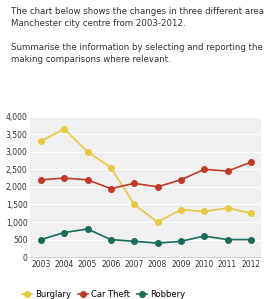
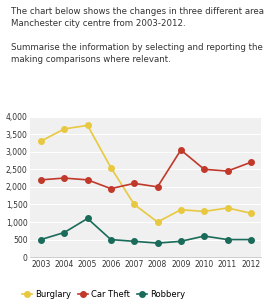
Burglary/2005: 3,000 -> 3,750
Robbery/2005: 800 -> 1,100
Car Theft/2009: 2,200 -> 3,050
